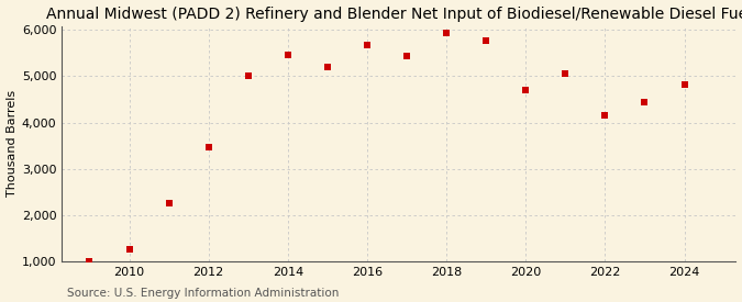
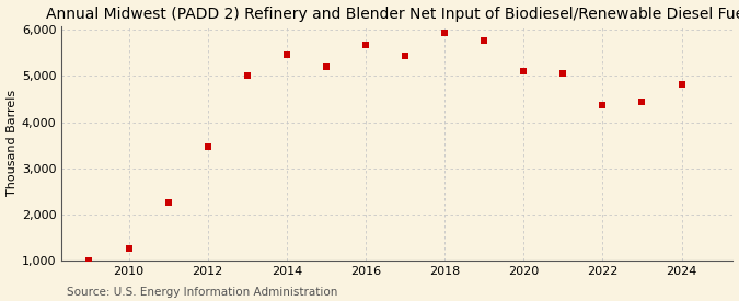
2020: 4,700 -> 5,110
2022: 4,150 -> 4,360
